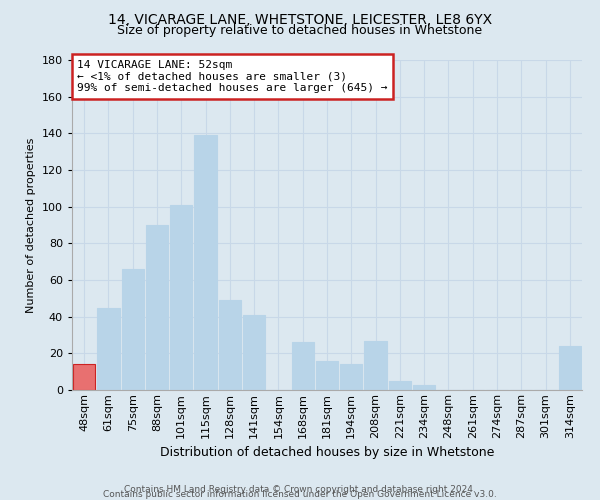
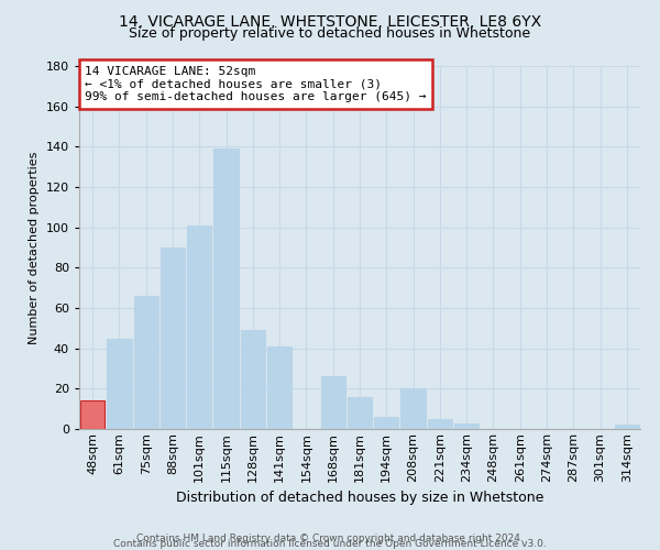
194sqm: 14 -> 6
208sqm: 27 -> 20
314sqm: 24 -> 2
